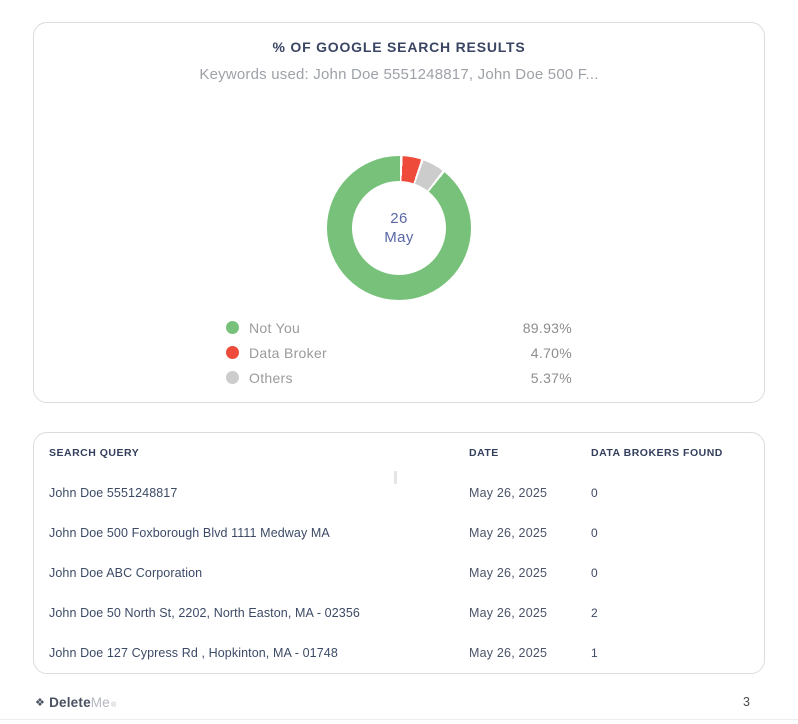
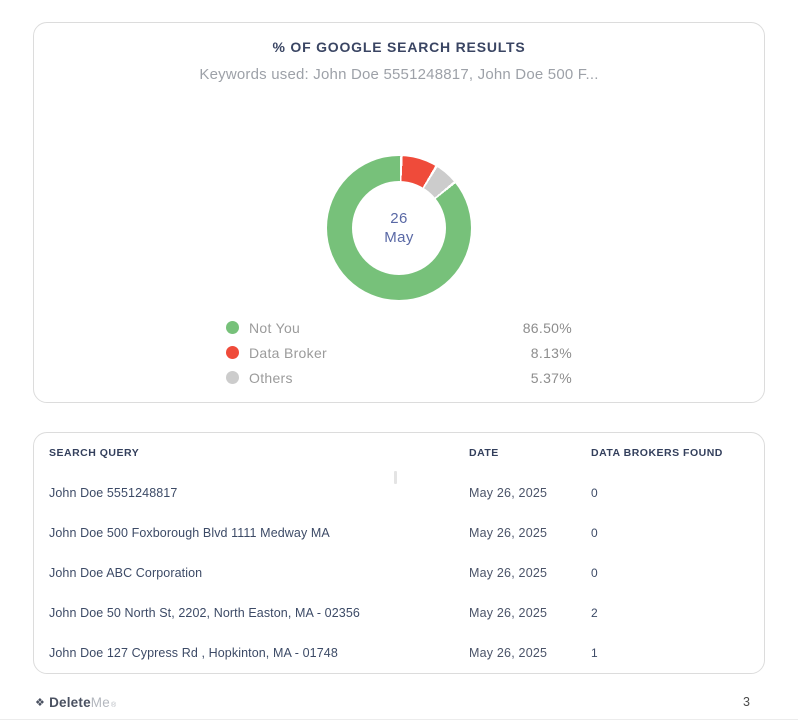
Not You: 89.93% -> 86.50%
Data Broker: 4.70% -> 8.13%
